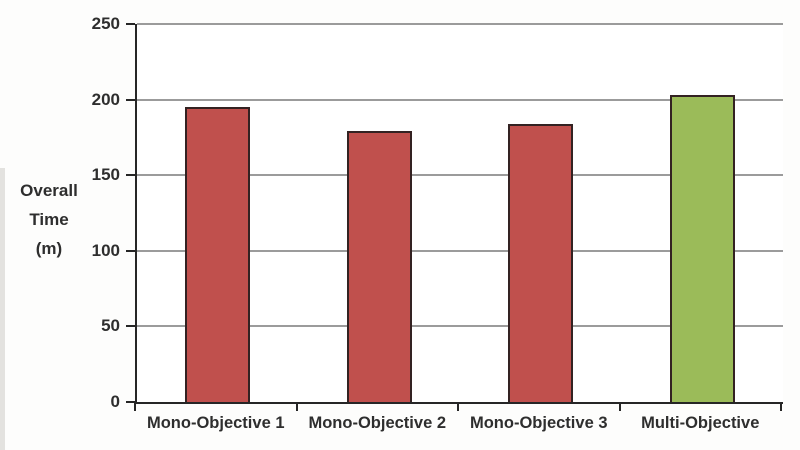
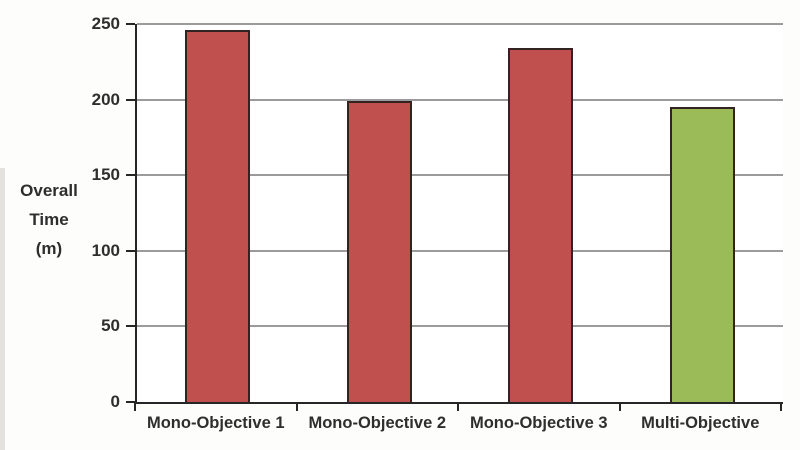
Mono-Objective 1: 195 -> 246
Mono-Objective 2: 179 -> 199
Mono-Objective 3: 184 -> 234
Multi-Objective: 203 -> 195
